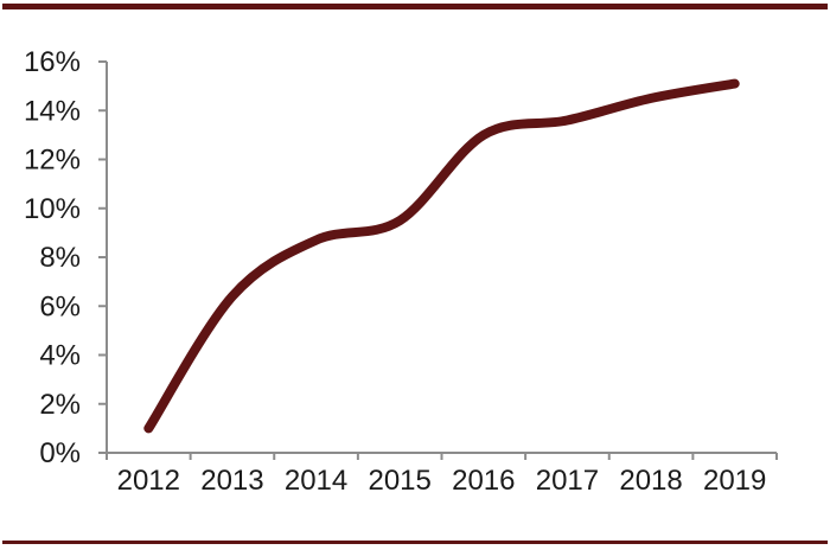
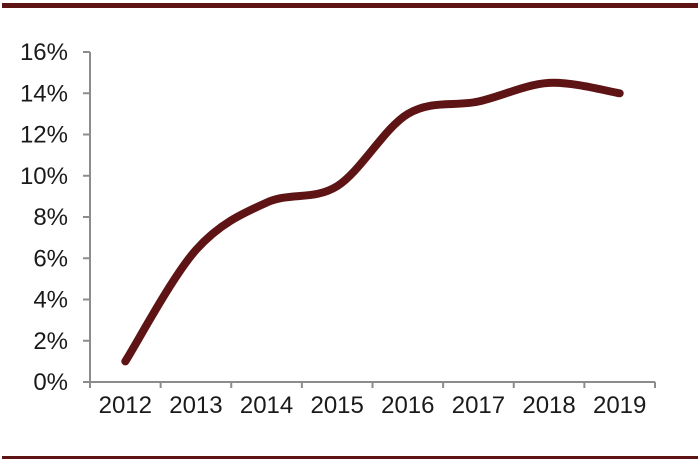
2019: 15.1% -> 14.0%
